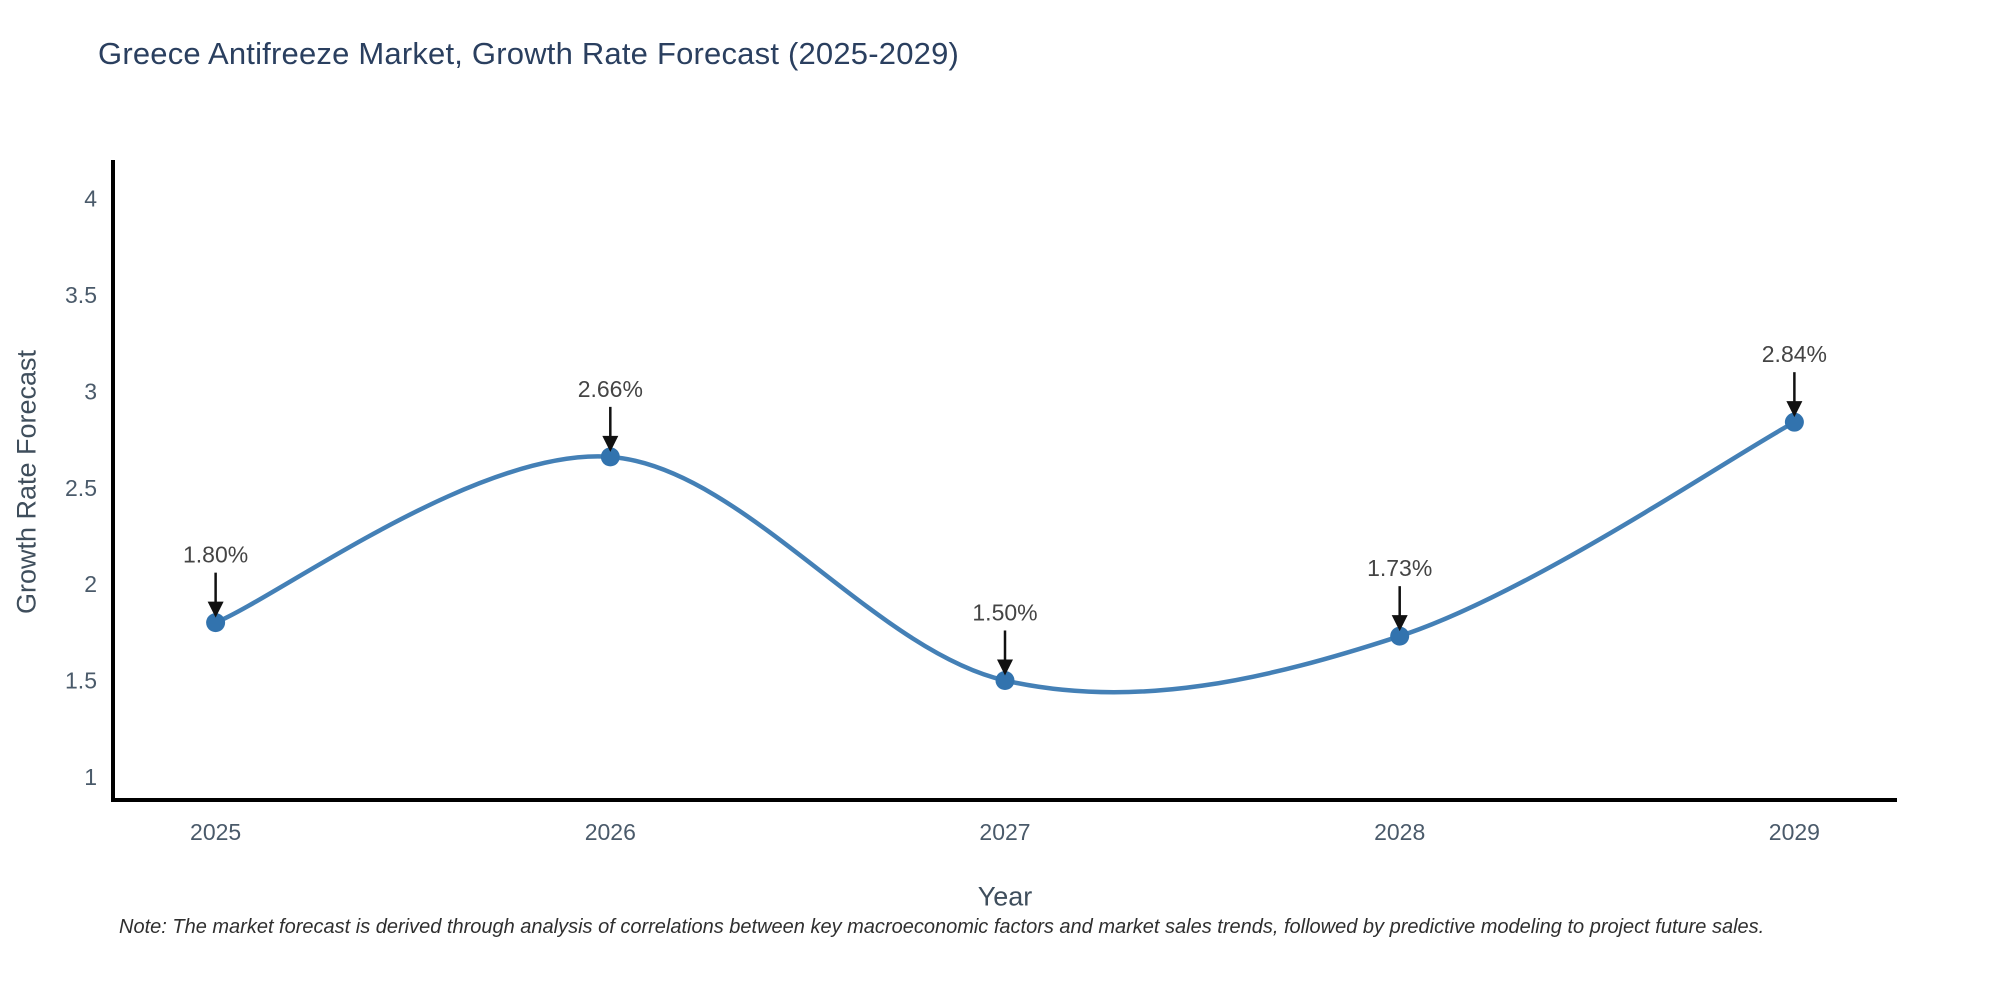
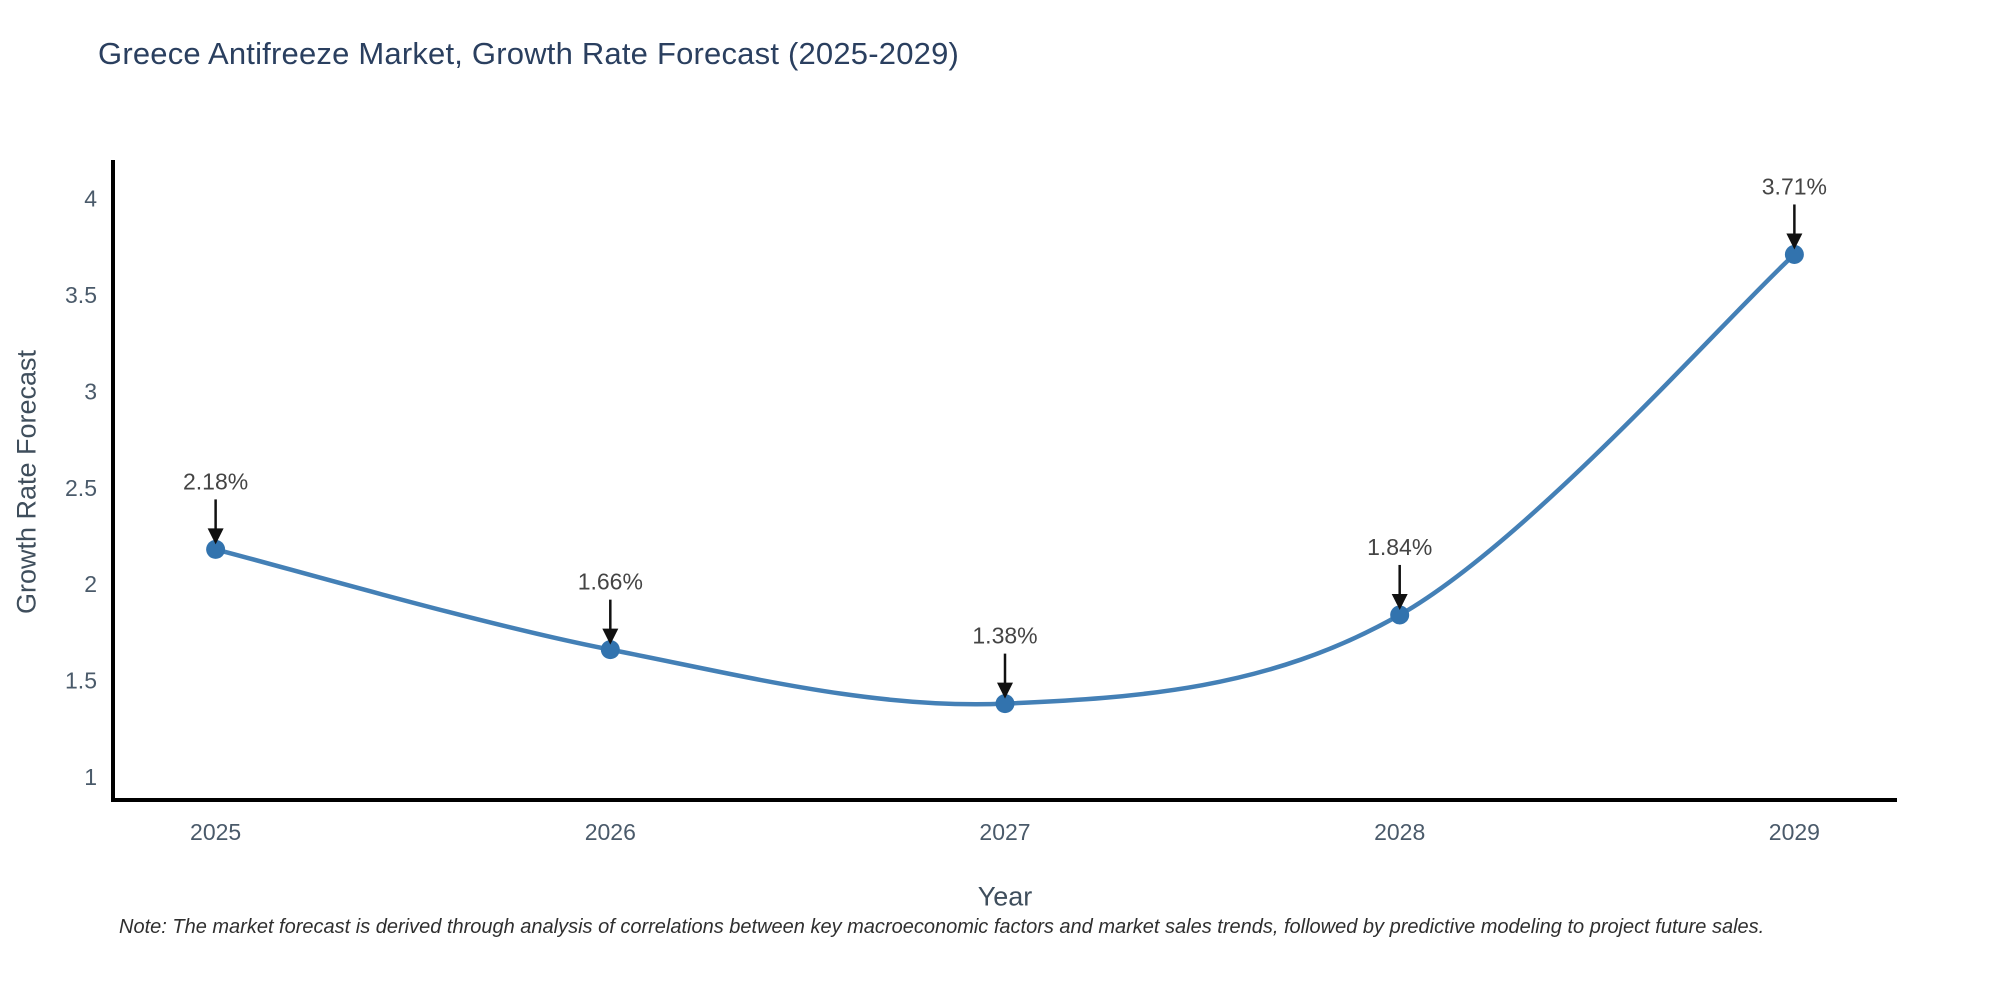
2025: 1.80% -> 2.18%
2026: 2.66% -> 1.66%
2027: 1.50% -> 1.38%
2028: 1.73% -> 1.84%
2029: 2.84% -> 3.71%
